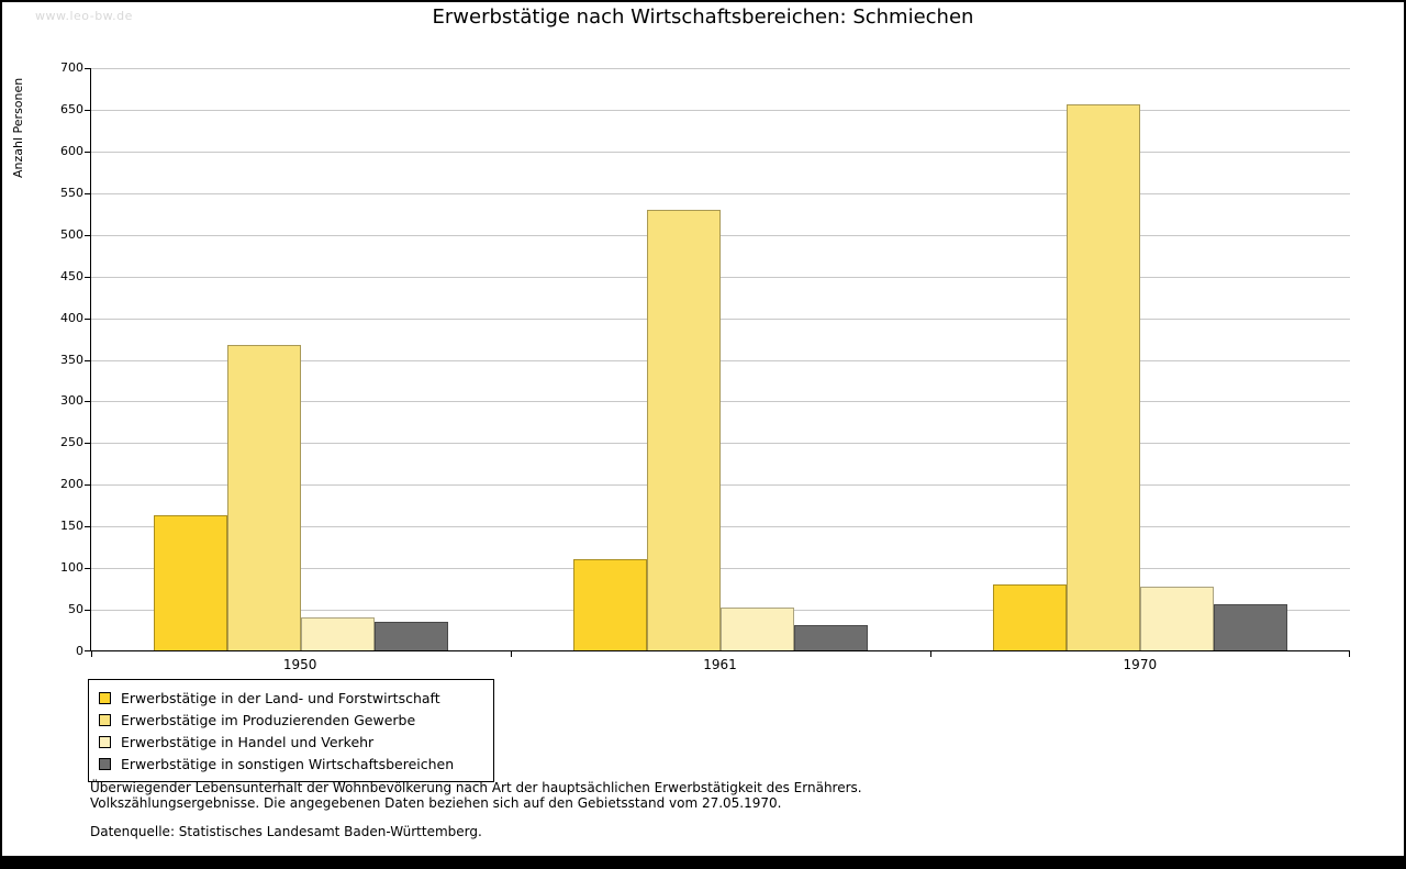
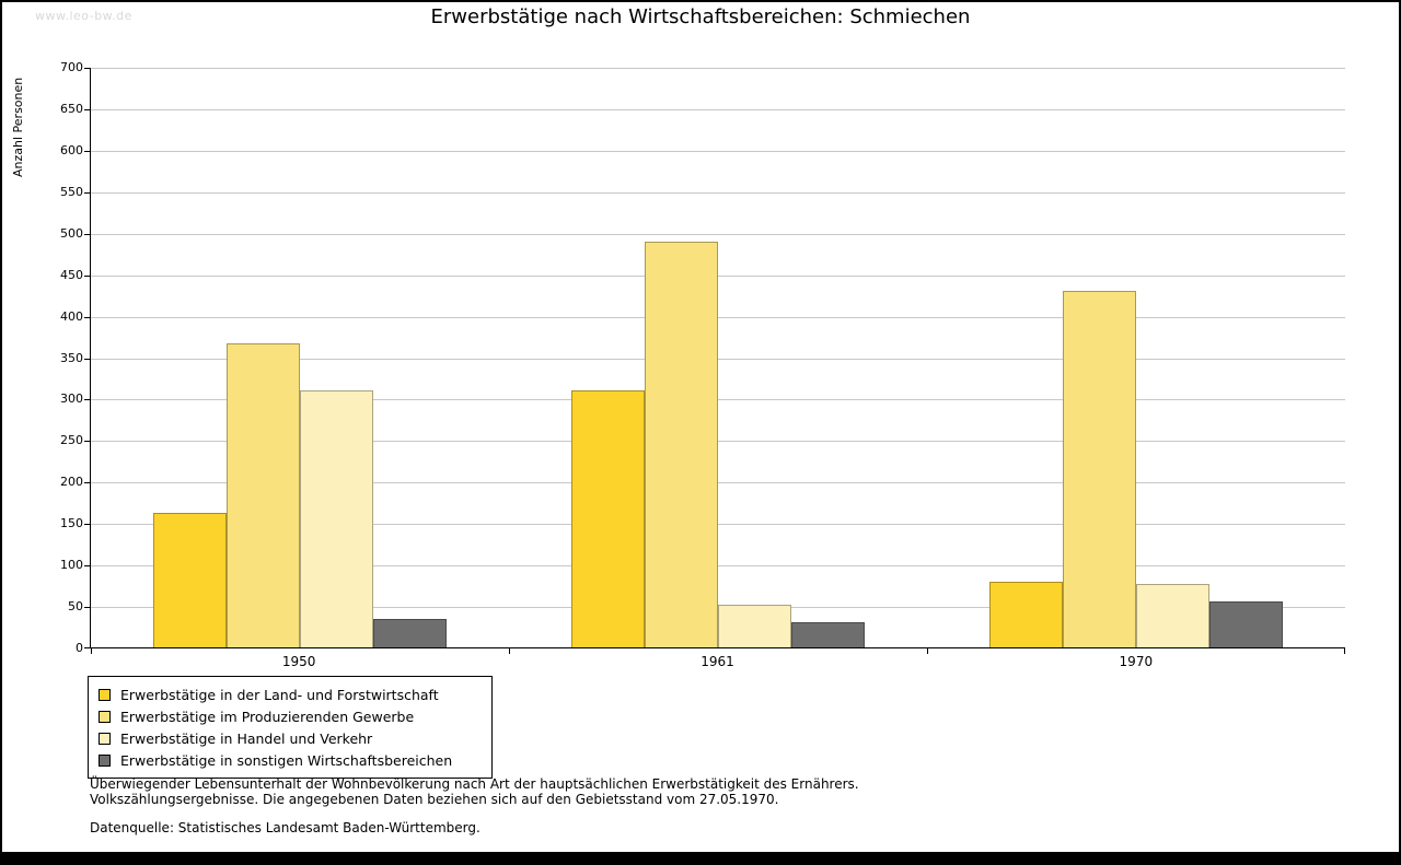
Erwerbstätige in Handel und Verkehr/1950: 40 -> 310
Erwerbstätige in der Land- und Forstwirtschaft/1961: 110 -> 310
Erwerbstätige im Produzierenden Gewerbe/1961: 530 -> 490
Erwerbstätige im Produzierenden Gewerbe/1970: 660 -> 430
